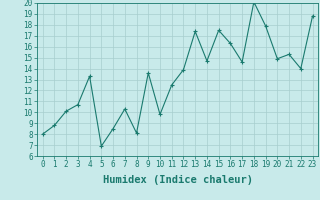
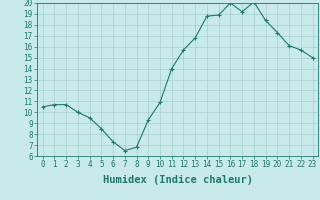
0: 8.0 -> 10.5
1: 8.8 -> 10.7
2: 10.1 -> 10.7
3: 10.7 -> 10.0
4: 13.3 -> 9.5
5: 6.9 -> 8.5
6: 8.5 -> 7.3
7: 10.3 -> 6.5
8: 8.1 -> 6.8
9: 13.6 -> 9.3
10: 9.8 -> 10.9
11: 12.5 -> 14.0
12: 13.9 -> 15.7
13: 17.4 -> 16.8
14: 14.7 -> 18.8
15: 17.5 -> 18.9
16: 16.3 -> 20.0
17: 14.6 -> 19.2
19: 17.9 -> 18.4
20: 14.9 -> 17.3
21: 15.3 -> 16.1
22: 14.0 -> 15.7
23: 18.8 -> 15.0
